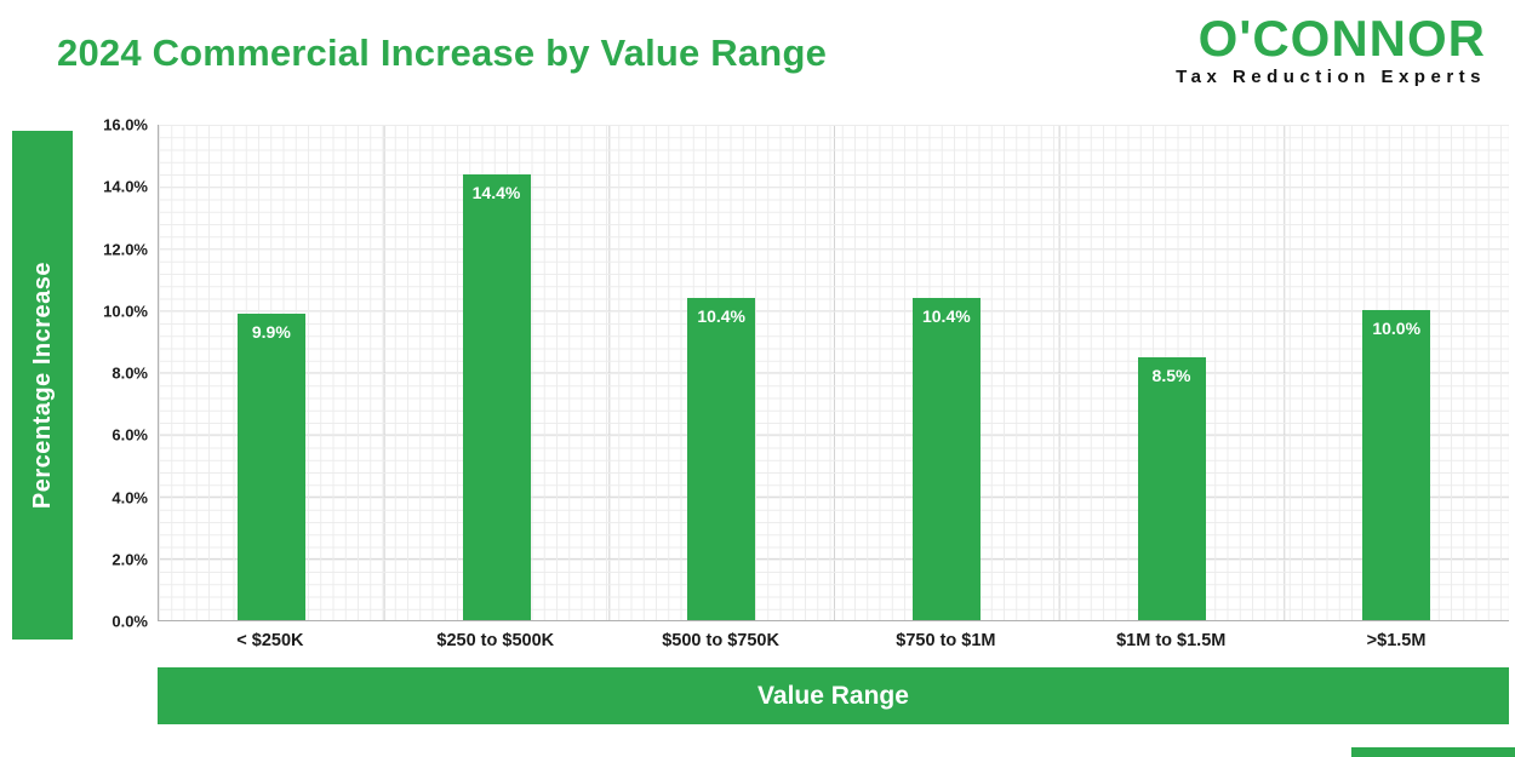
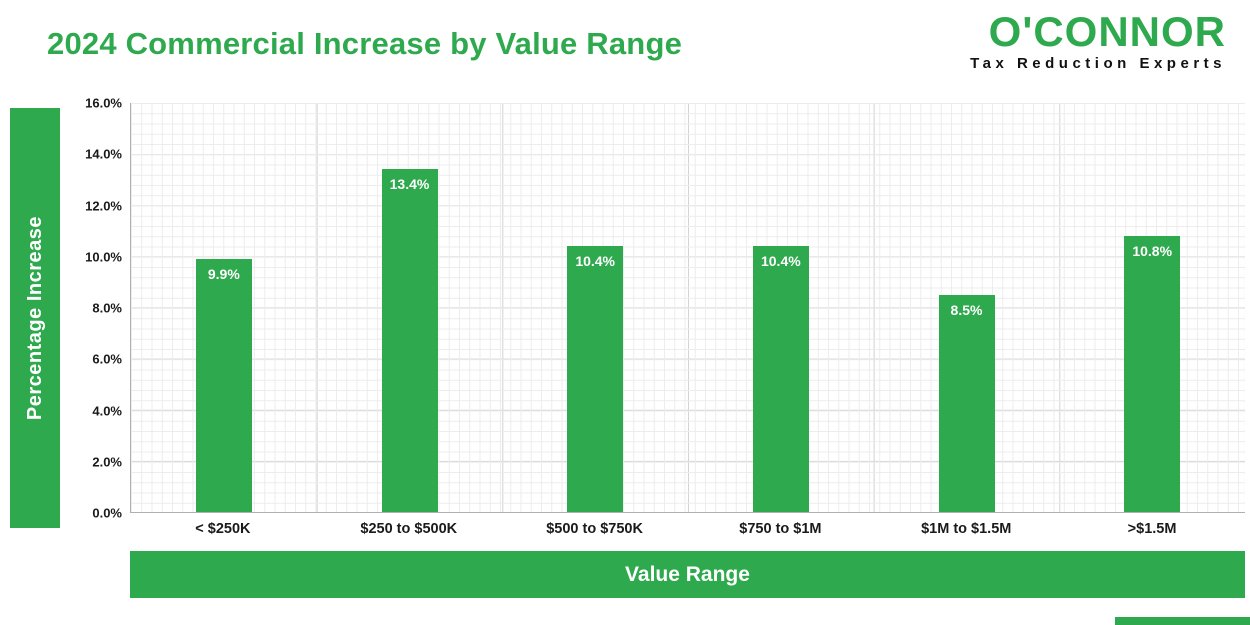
$250 to $500K: 14.4% -> 13.4%
>$1.5M: 10.0% -> 10.8%
